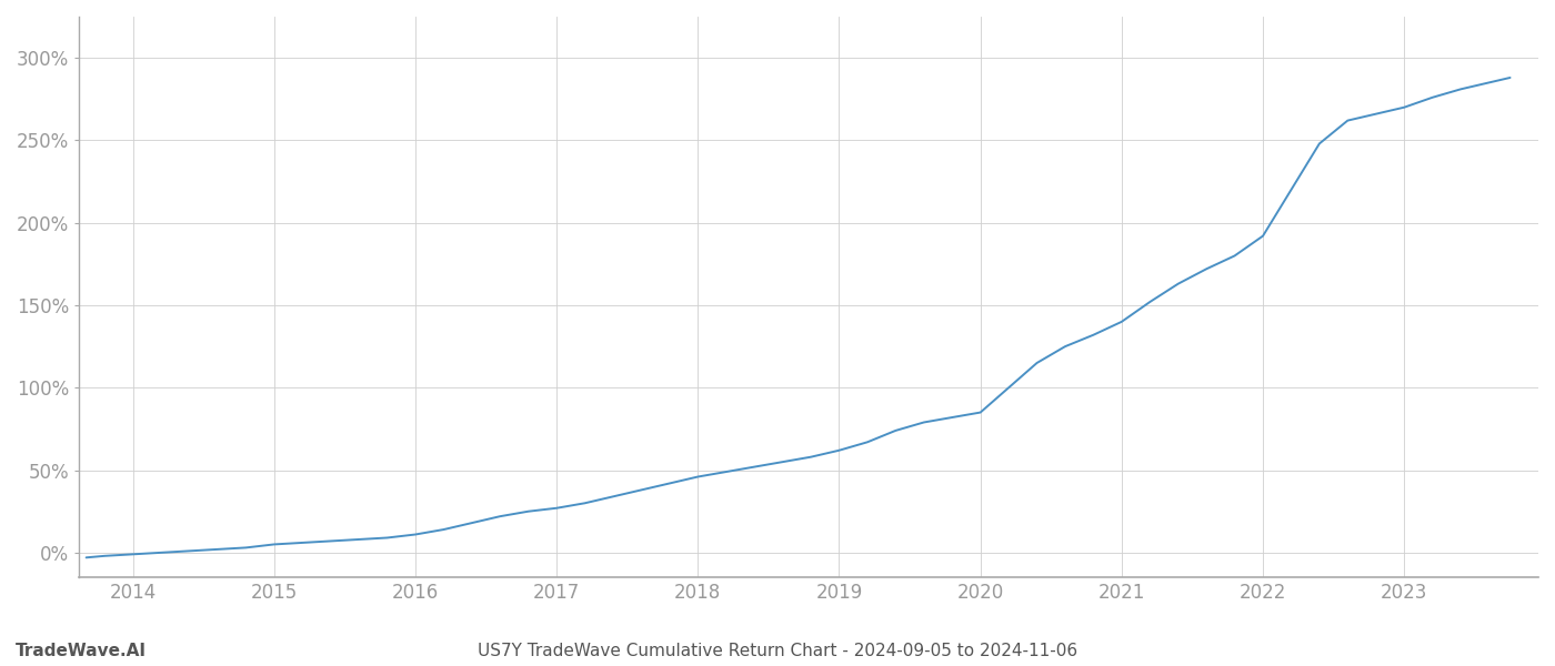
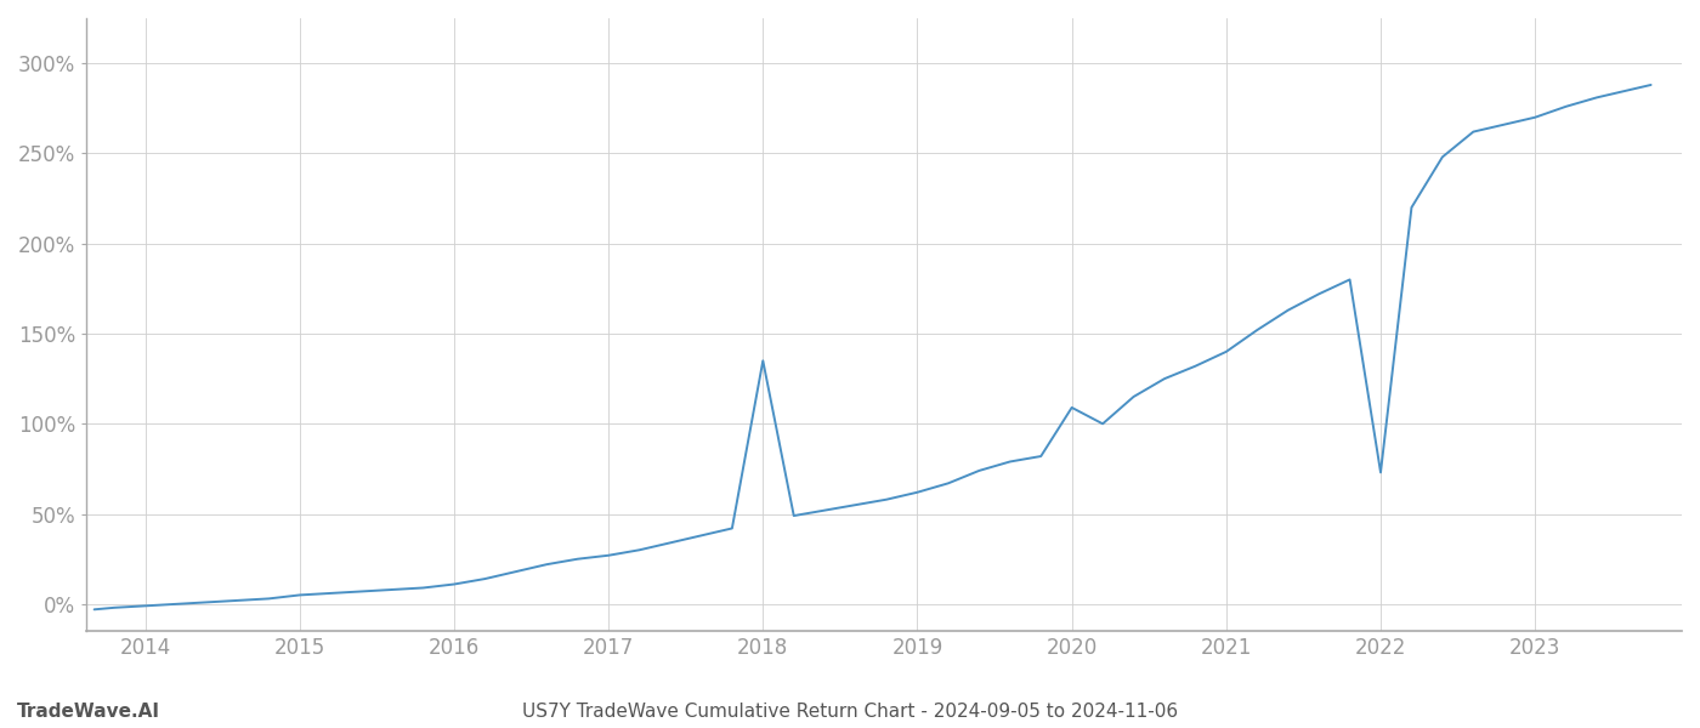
2018: 46% -> 135%
2020: 85% -> 109%
2022: 192% -> 73%
